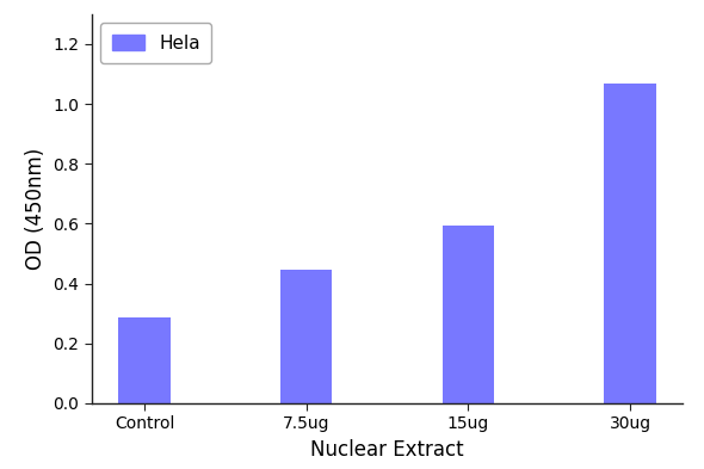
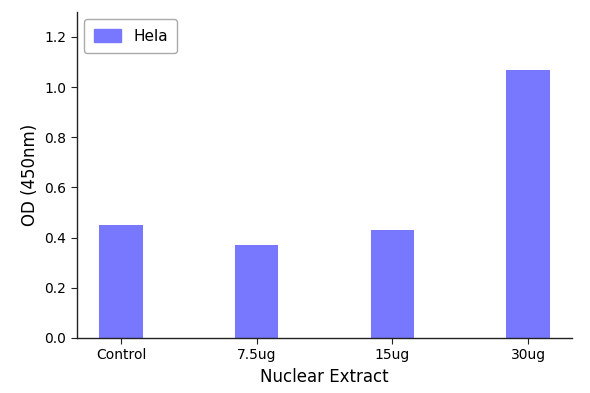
Control: 0.285 -> 0.450
7.5ug: 0.448 -> 0.370
15ug: 0.592 -> 0.430
